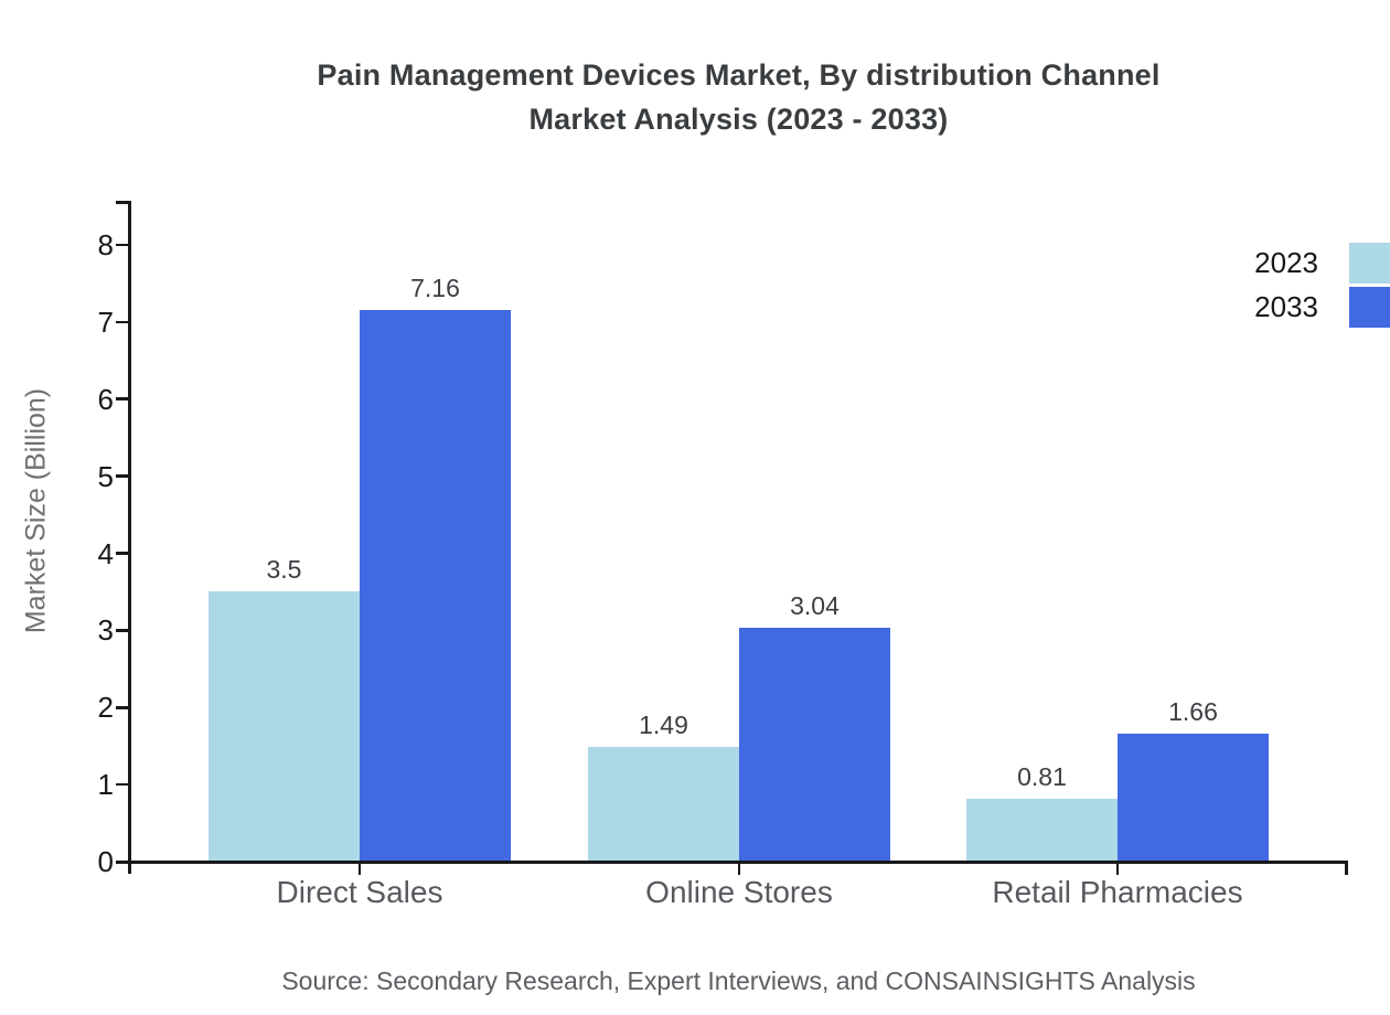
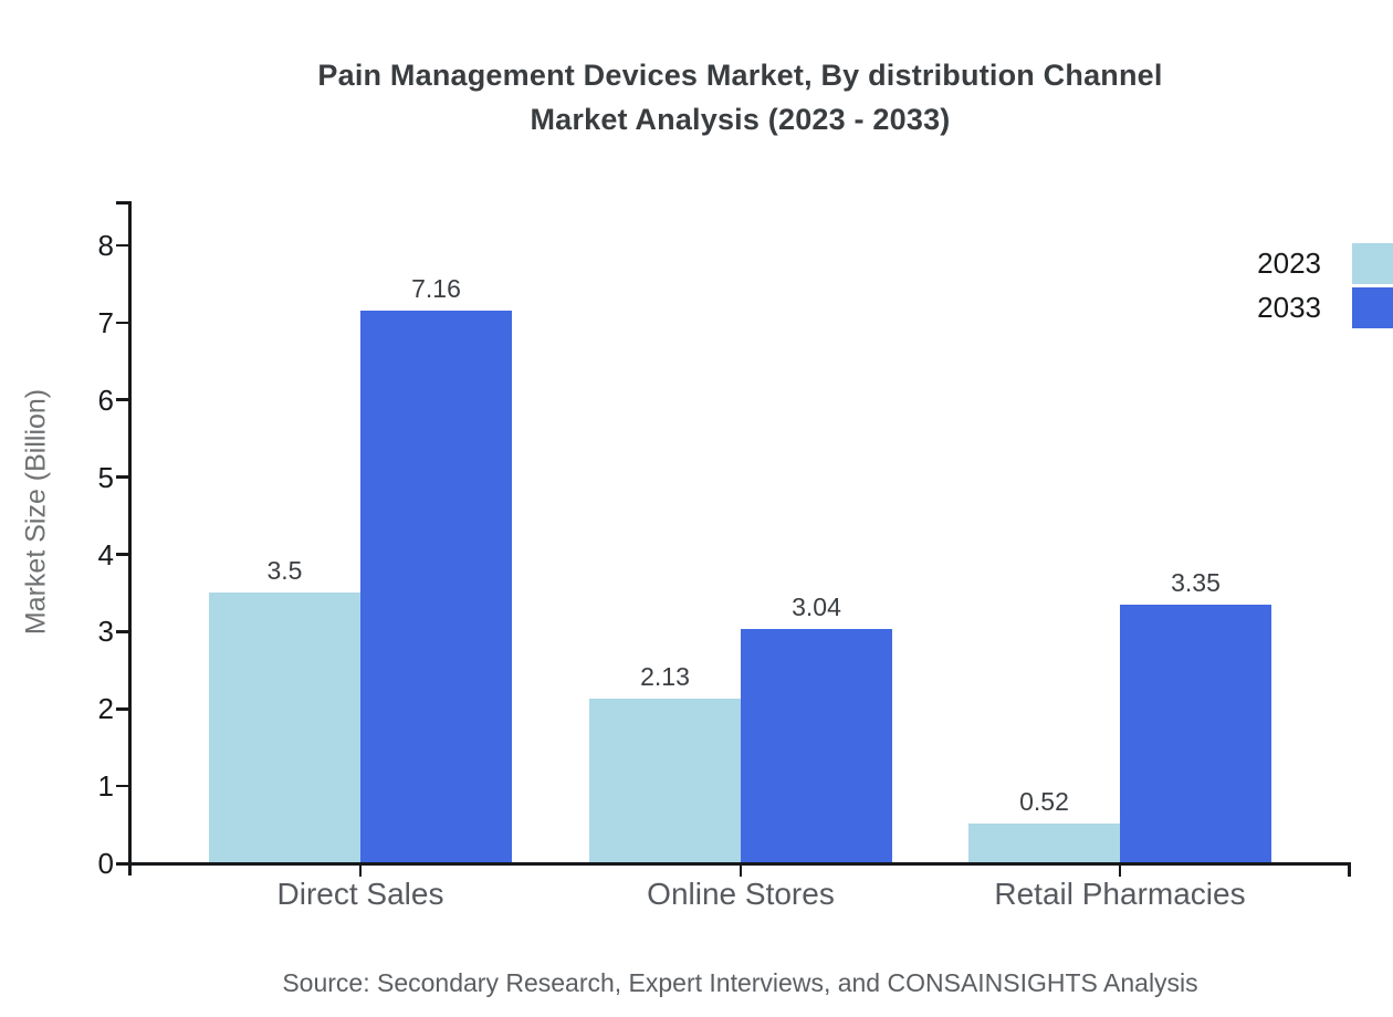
2023/Online Stores: 1.49 -> 2.13
2023/Retail Pharmacies: 0.81 -> 0.52
2033/Retail Pharmacies: 1.66 -> 3.35
